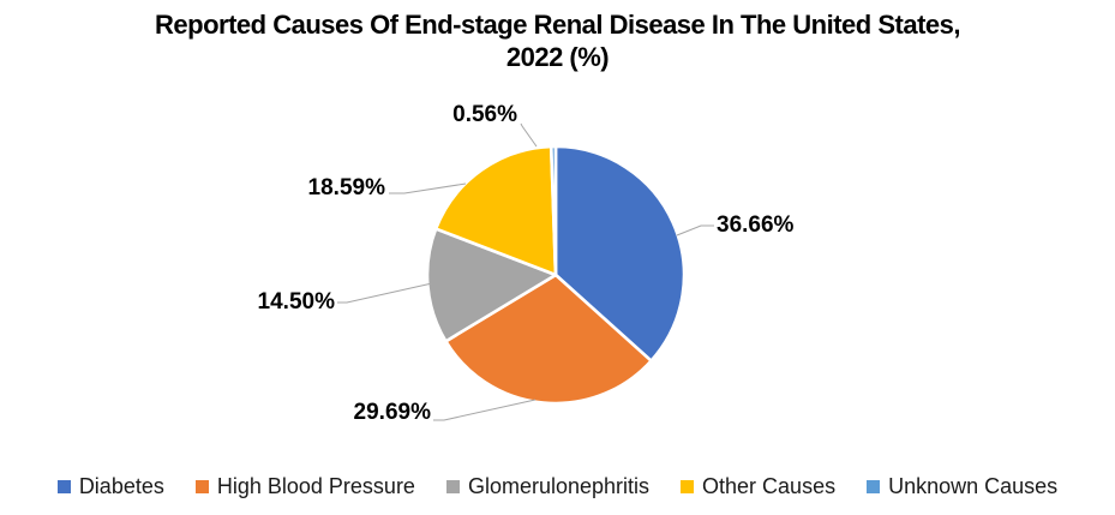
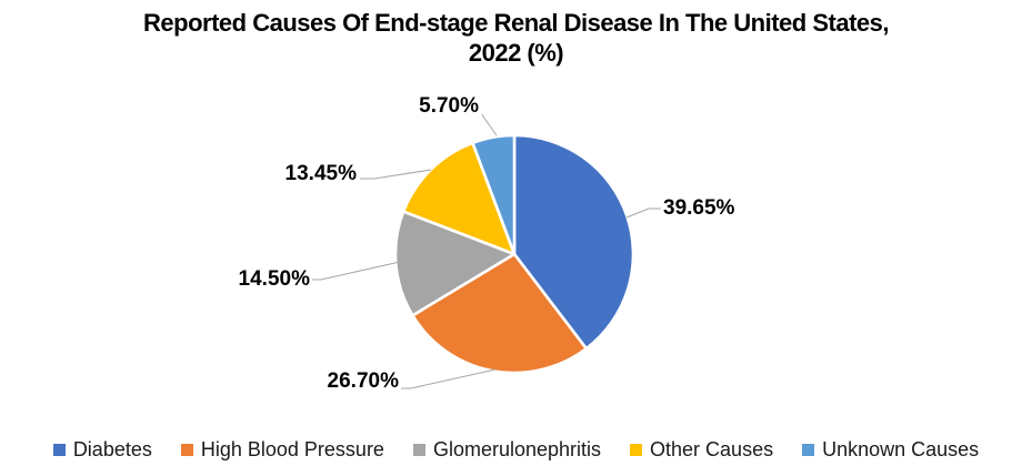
Diabetes: 36.66% -> 39.65%
High Blood Pressure: 29.69% -> 26.70%
Other Causes: 18.59% -> 13.45%
Unknown Causes: 0.56% -> 5.70%
